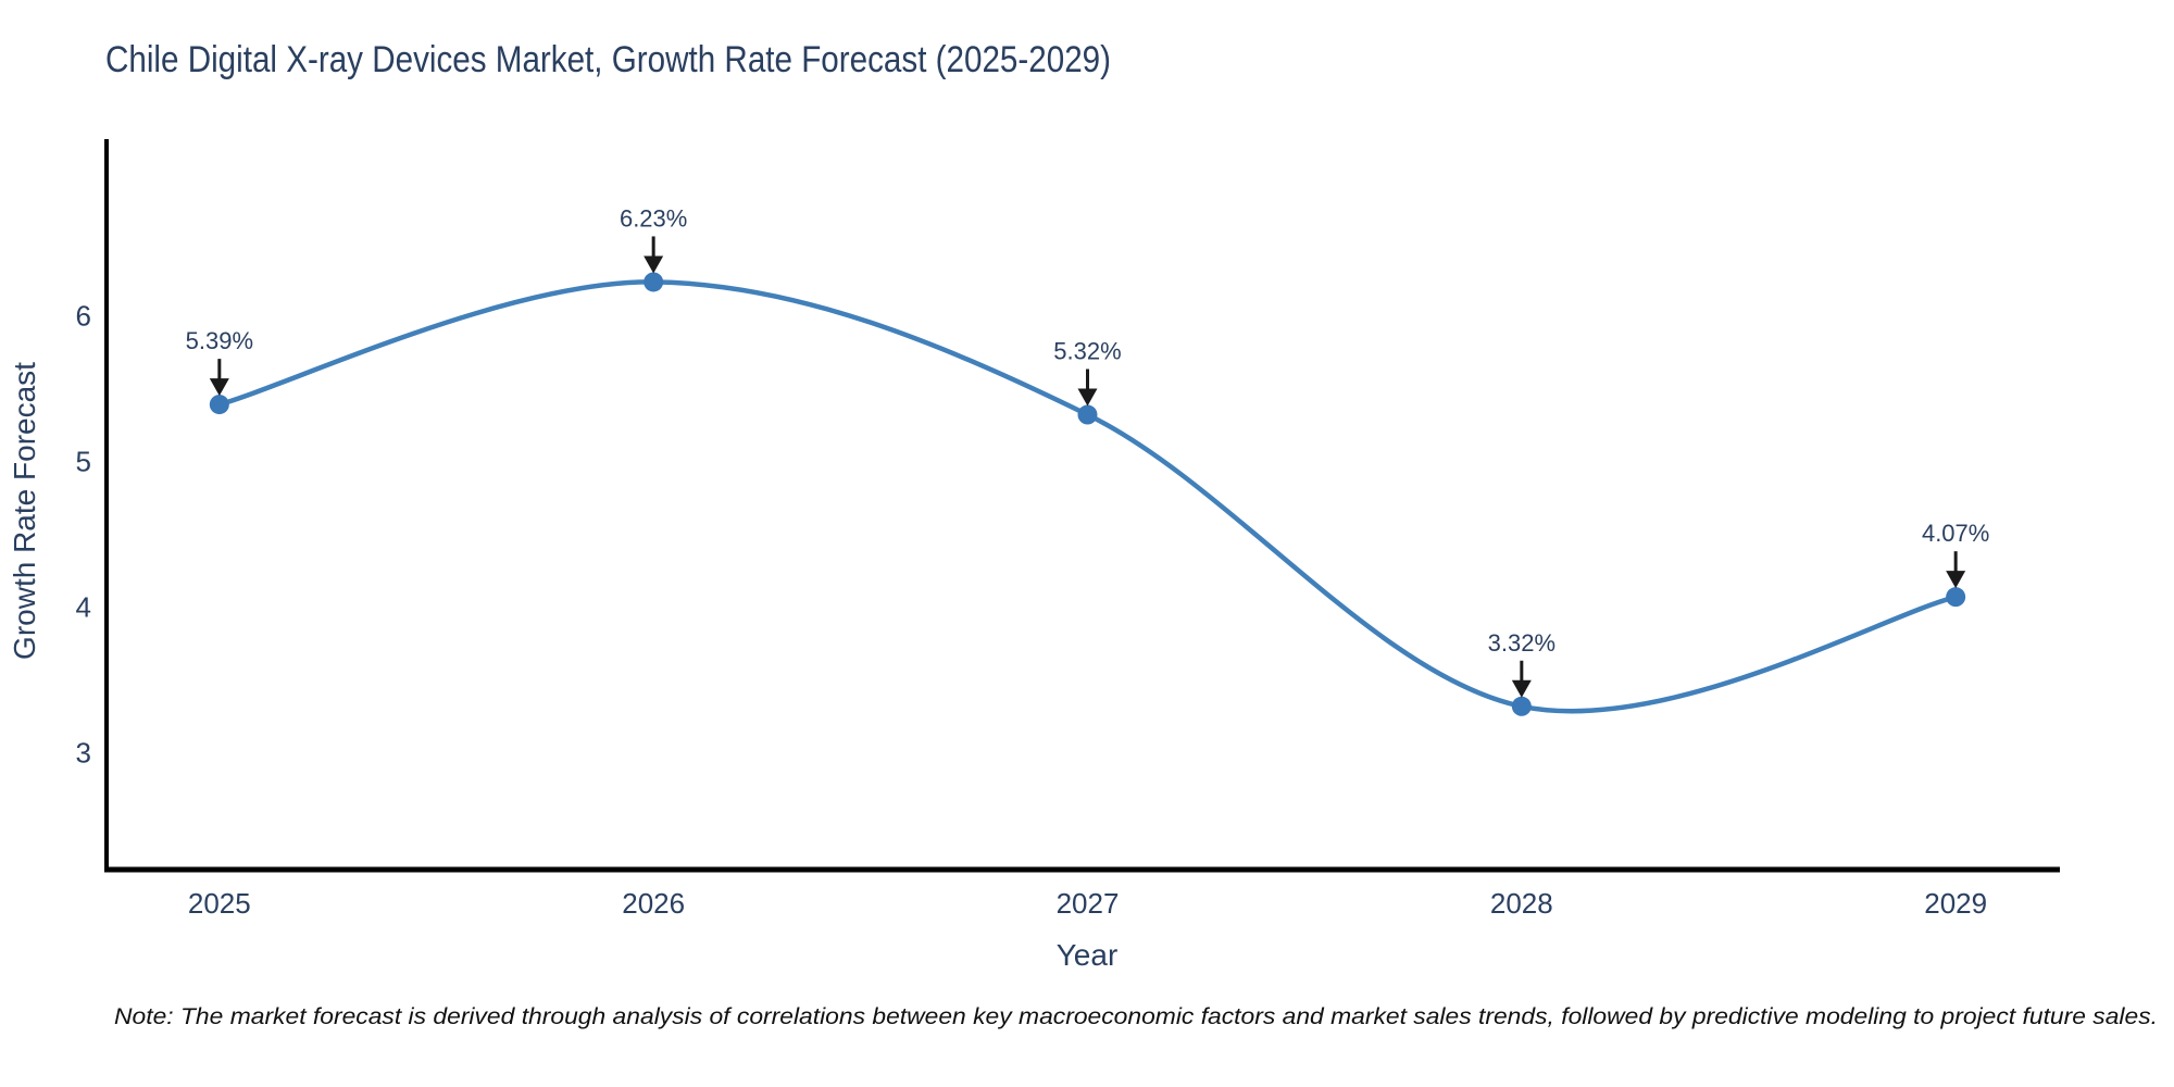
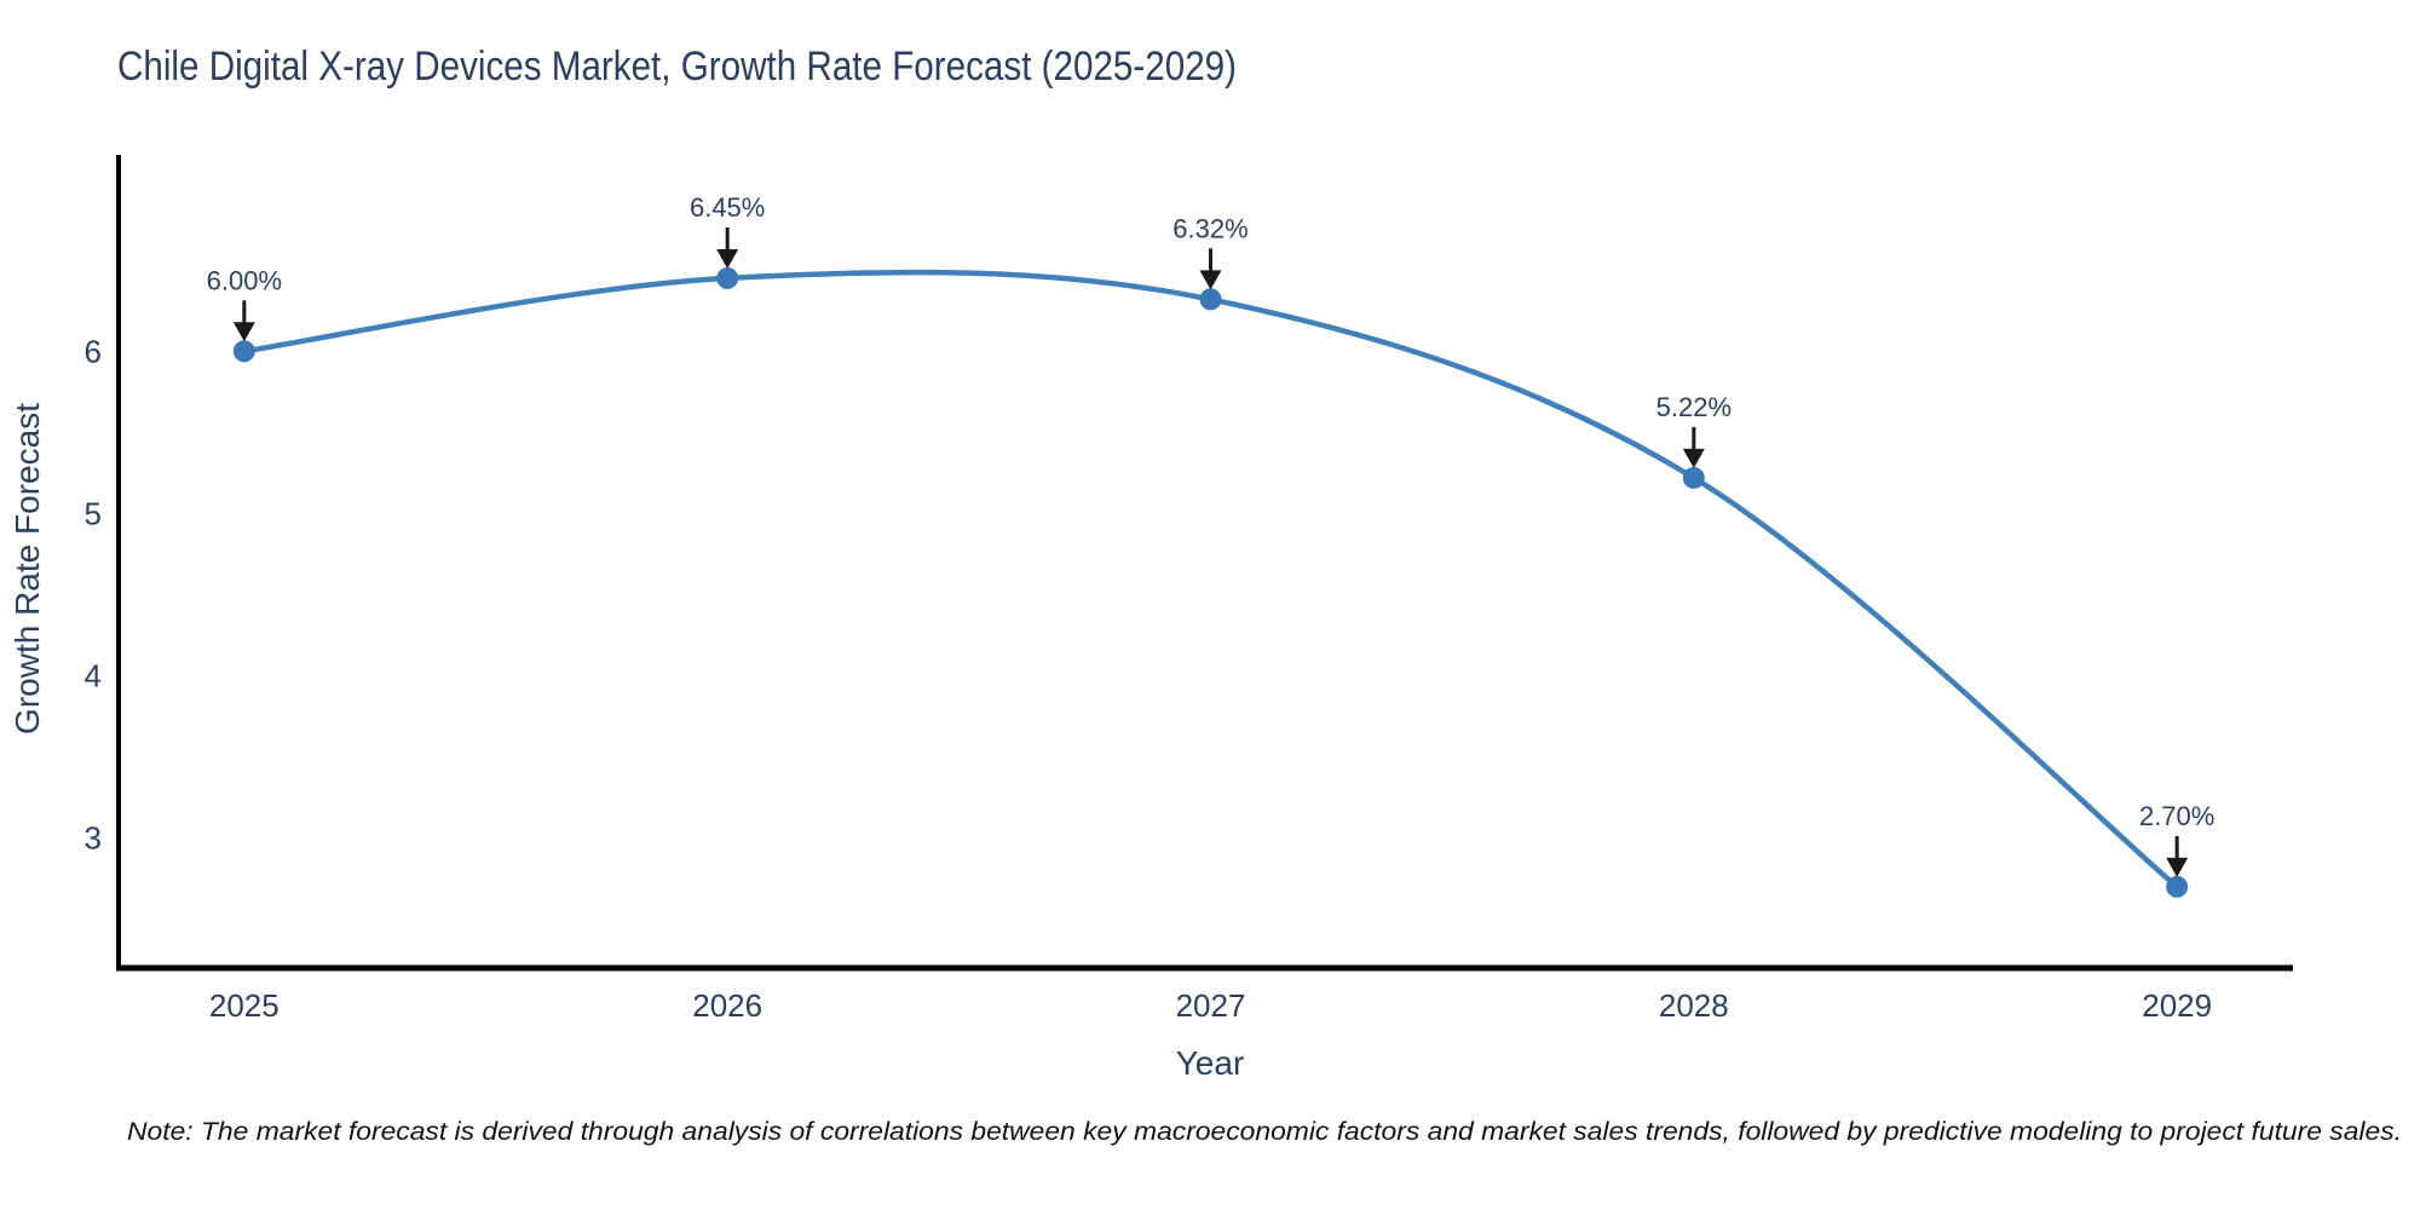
2025: 5.39% -> 6.00%
2026: 6.23% -> 6.45%
2027: 5.32% -> 6.32%
2028: 3.32% -> 5.22%
2029: 4.07% -> 2.70%
